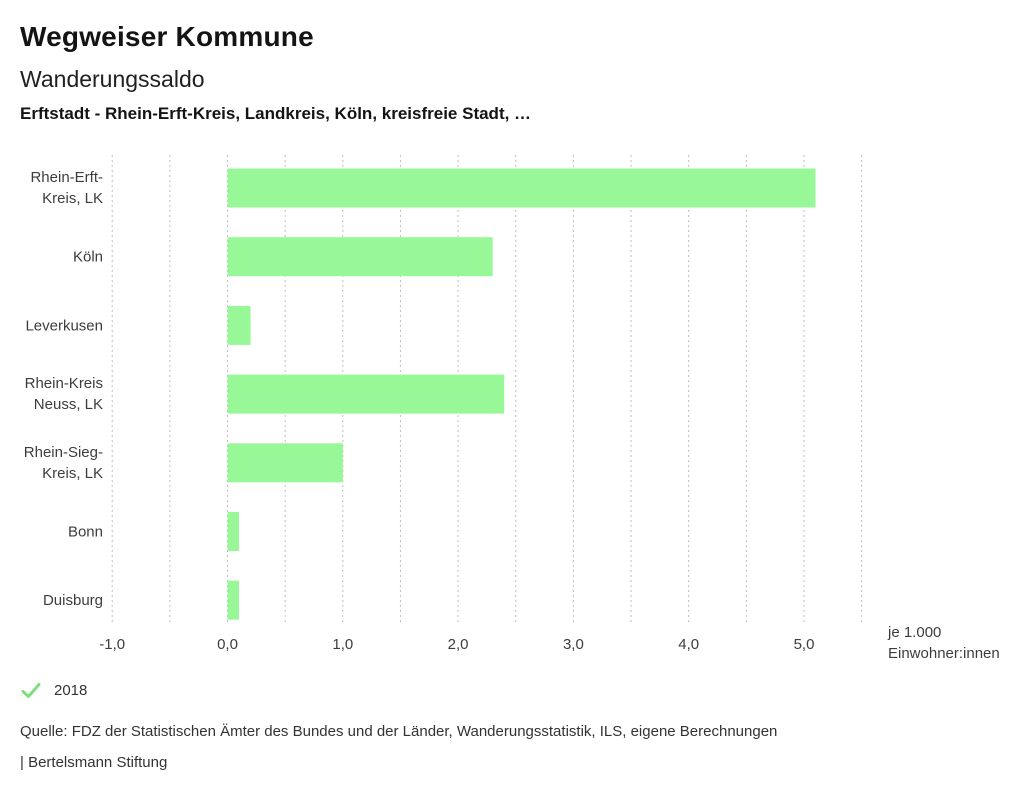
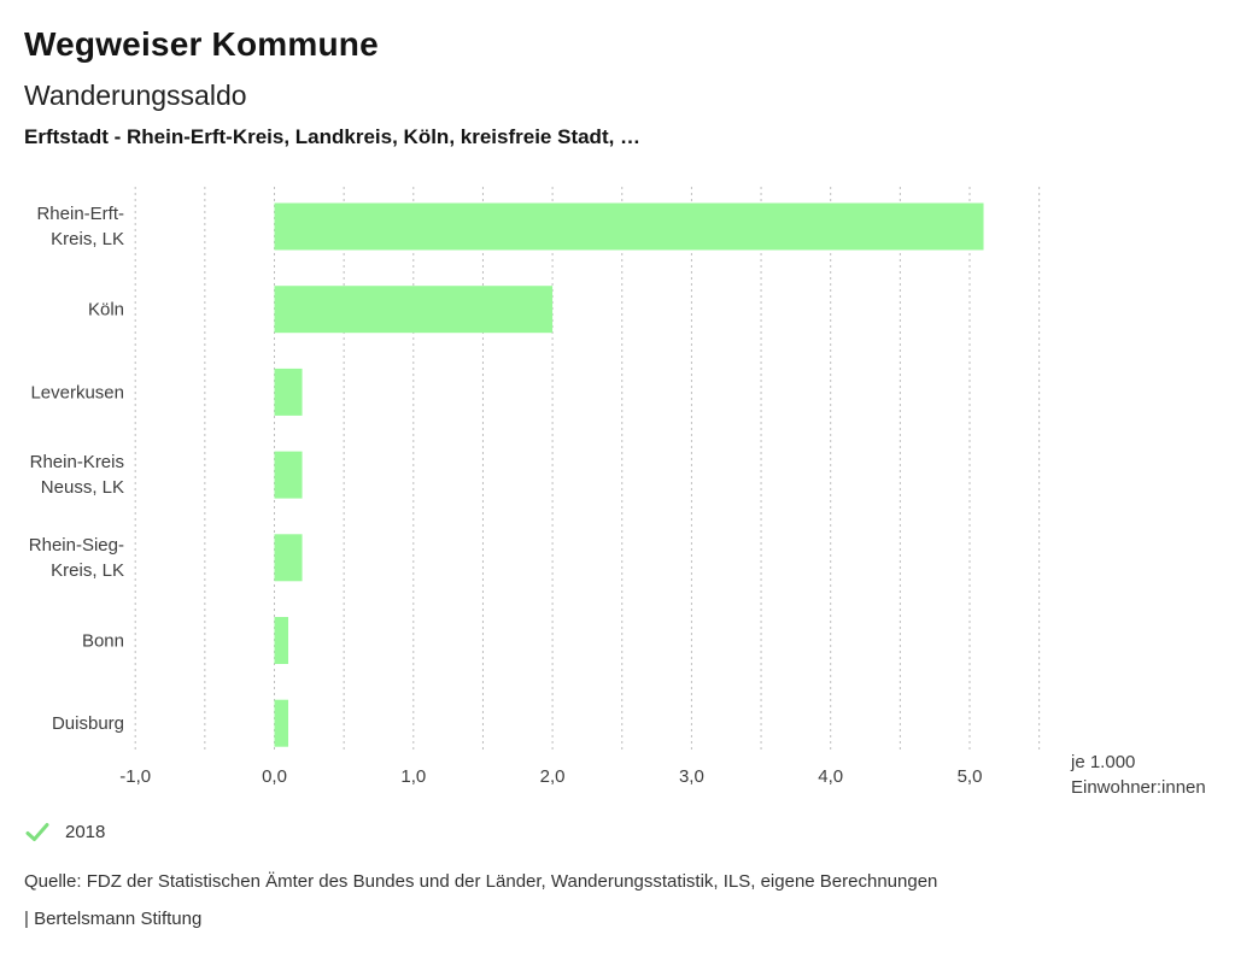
Köln: 2,3 -> 2,0
Rhein-Kreis Neuss, LK: 2,4 -> 0,2
Rhein-Sieg-Kreis, LK: 1,0 -> 0,2
